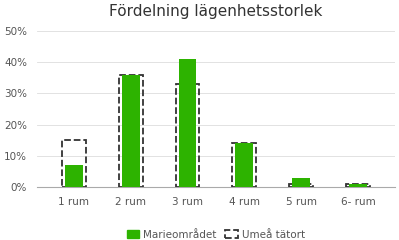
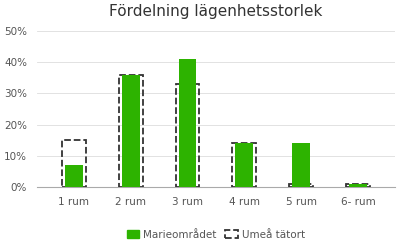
5 rum: 3% -> 14%
